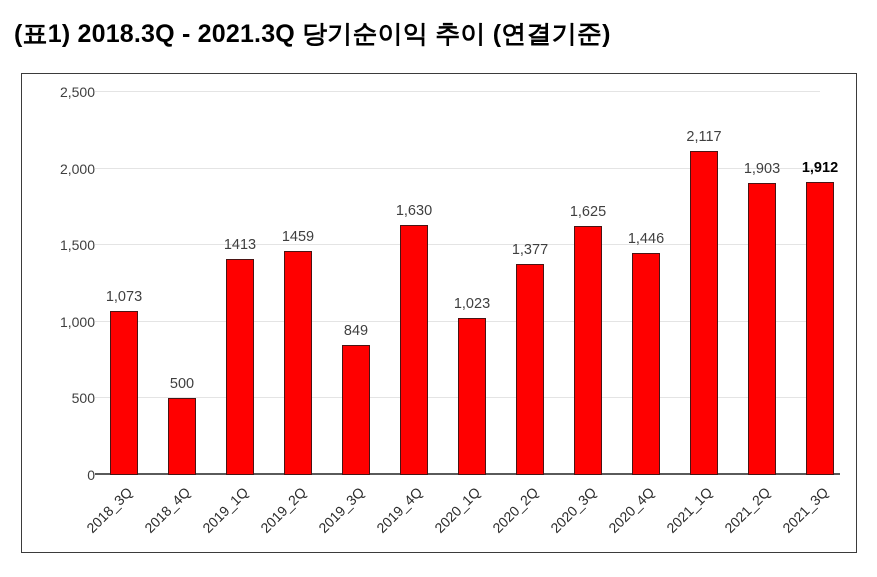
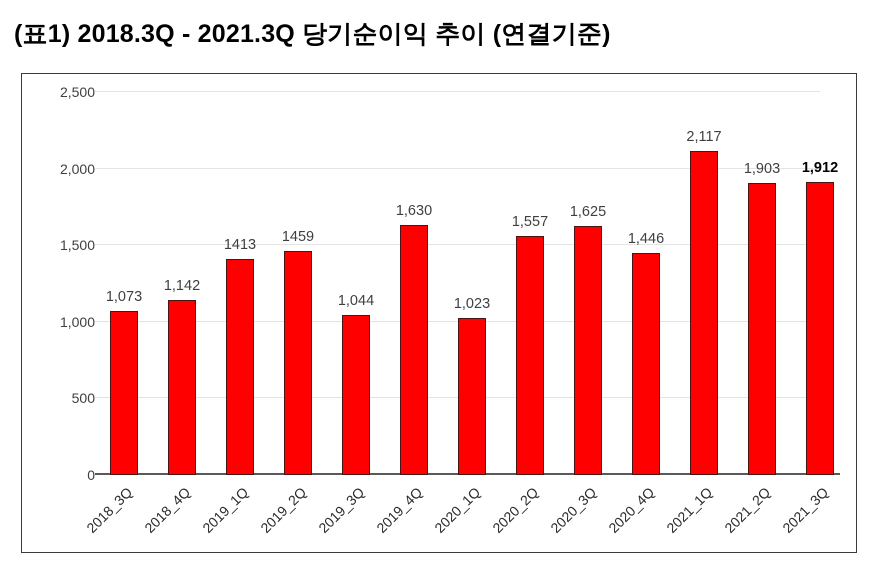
2018_4Q: 500 -> 1,142
2019_3Q: 849 -> 1,044
2020_2Q: 1,377 -> 1,557
